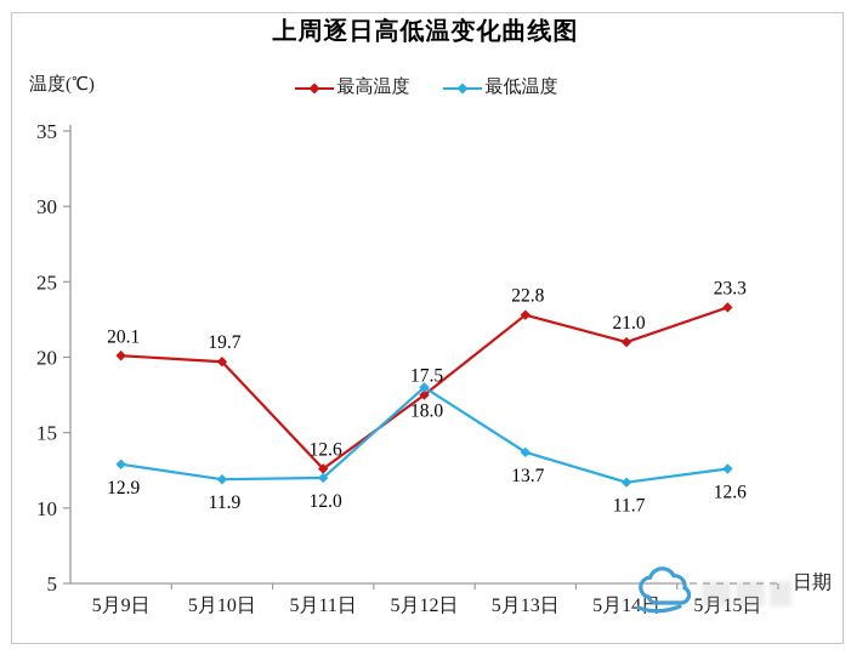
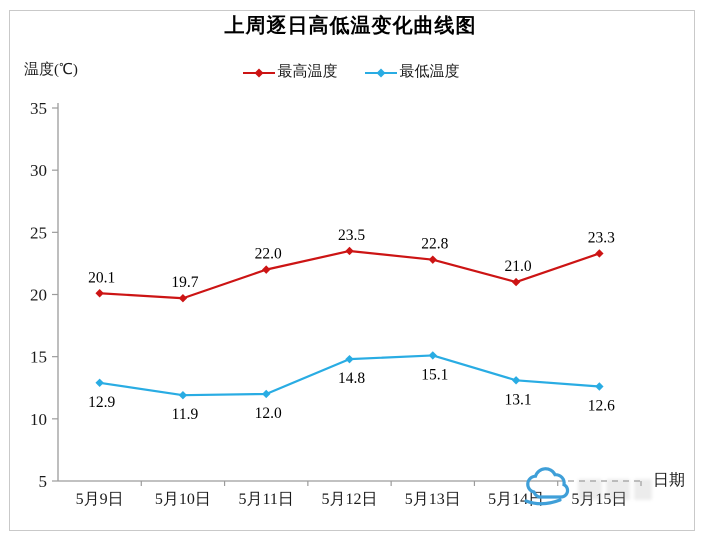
最高温度/5月11日: 12.6 -> 22.0
最高温度/5月12日: 17.5 -> 23.5
最低温度/5月12日: 18.0 -> 14.8
最低温度/5月13日: 13.7 -> 15.1
最低温度/5月14日: 11.7 -> 13.1
